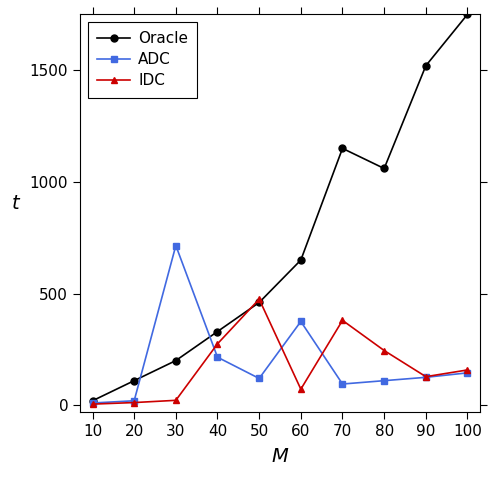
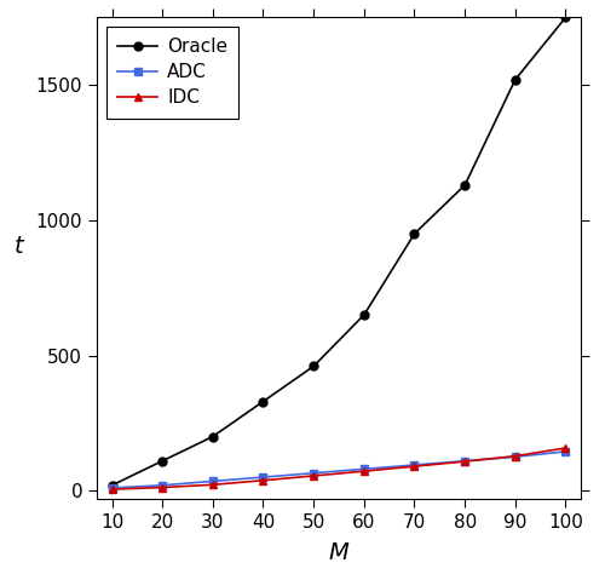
ADC/30: 715 -> 35
ADC/40: 215 -> 50
IDC/40: 275 -> 38
ADC/50: 120 -> 65
IDC/50: 475 -> 55
ADC/60: 375 -> 80
Oracle/70: 1150 -> 950
IDC/70: 380 -> 90
Oracle/80: 1060 -> 1130
IDC/80: 245 -> 108
